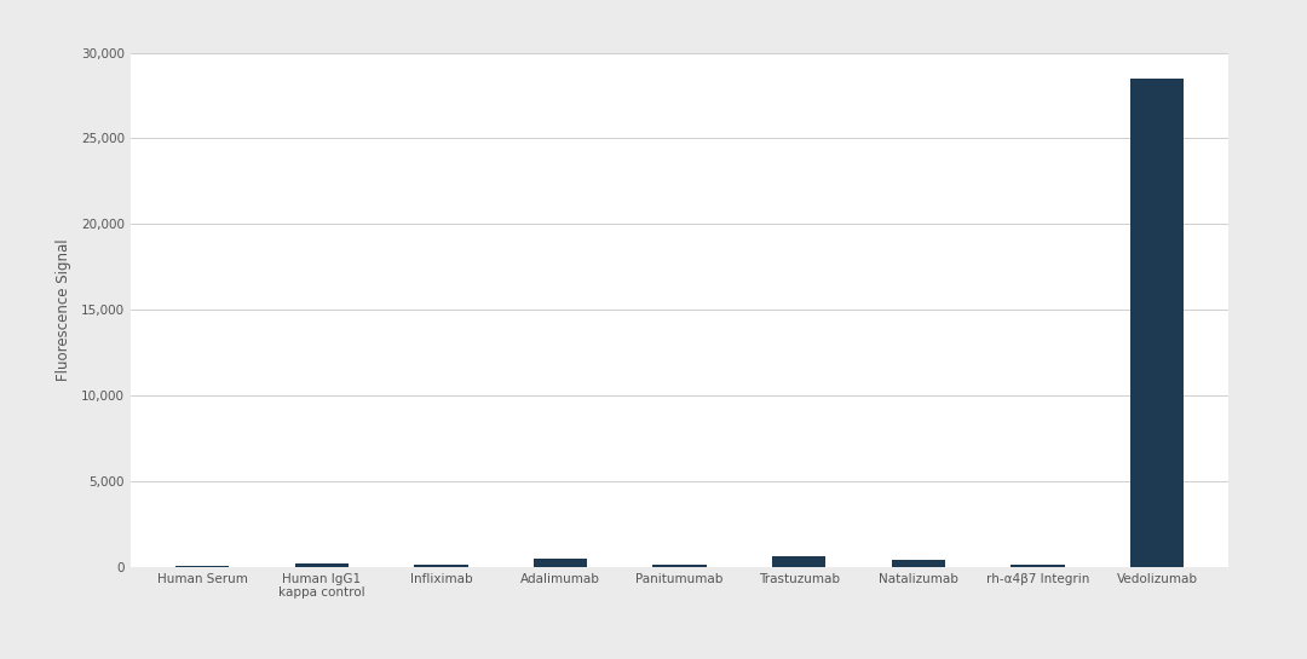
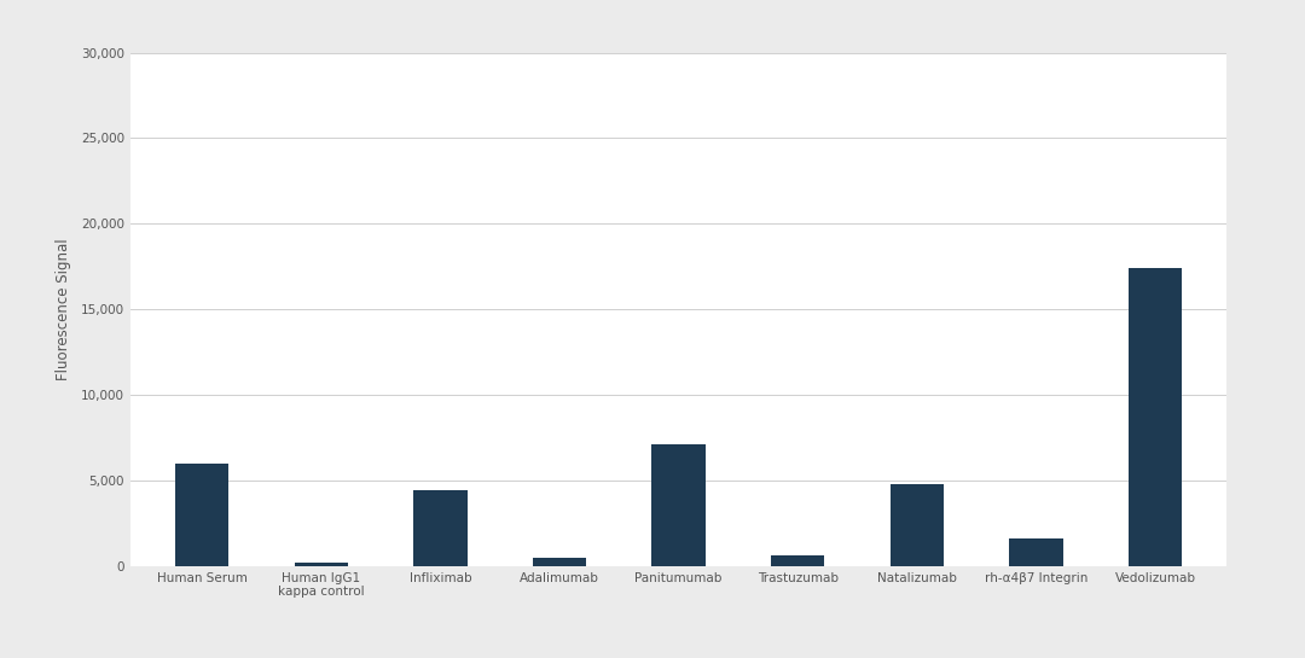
Human Serum: 100 -> 6,000
Infliximab: 100 -> 4,400
Panitumumab: 100 -> 7,100
Natalizumab: 400 -> 4,800
rh-α4β7 Integrin: 100 -> 1,600
Vedolizumab: 28,500 -> 17,400
